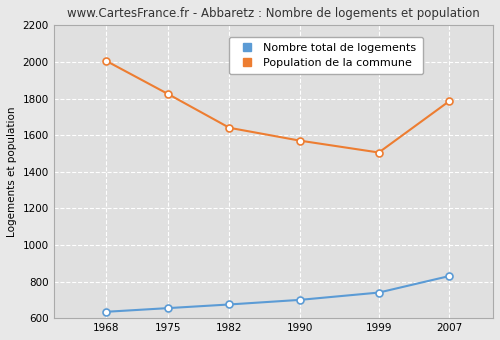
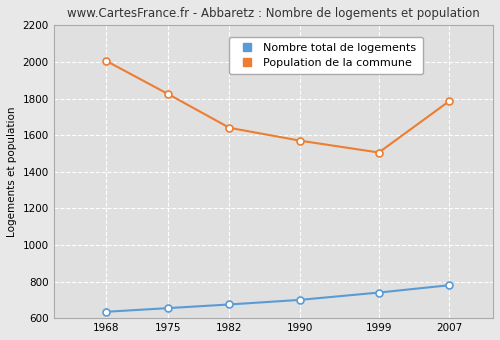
Nombre total de logements/2007: 830 -> 780
